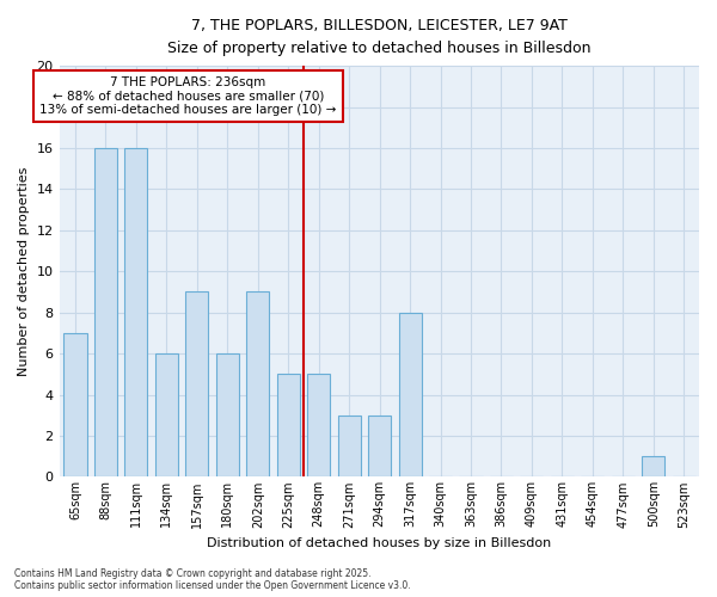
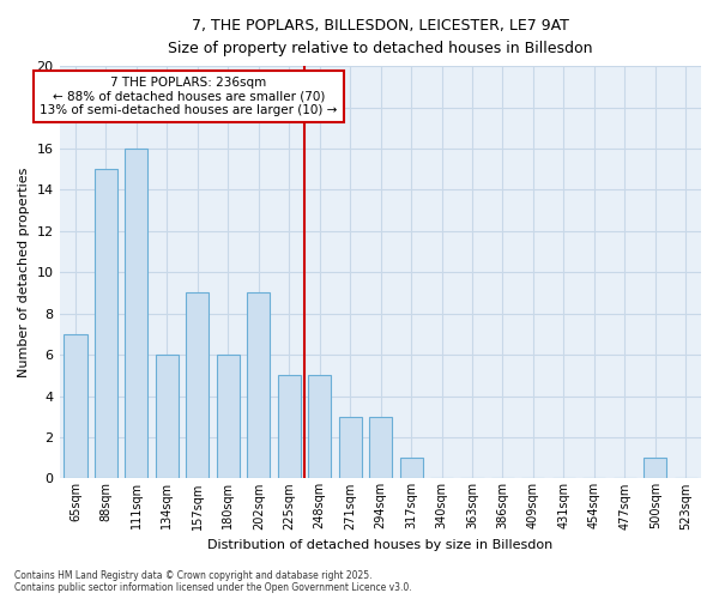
88sqm: 16 -> 15
317sqm: 8 -> 1
